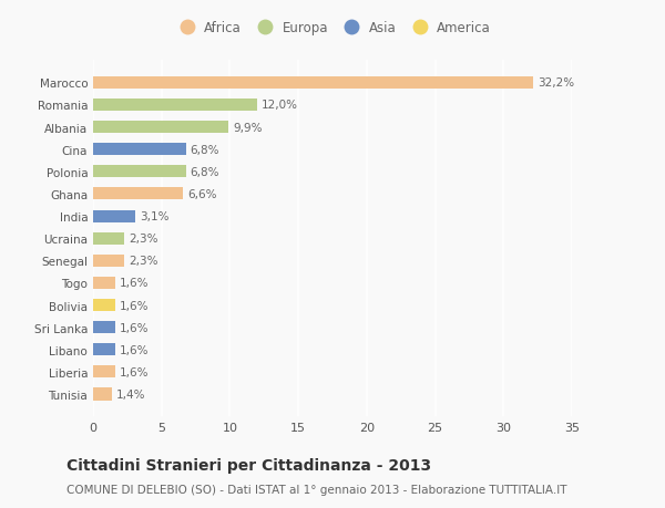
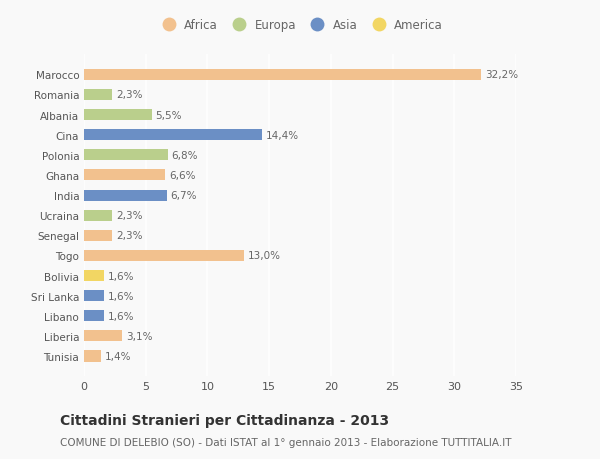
Romania: 12,0% -> 2,3%
Albania: 9,9% -> 5,5%
Cina: 6,8% -> 14,4%
India: 3,1% -> 6,7%
Togo: 1,6% -> 13,0%
Liberia: 1,6% -> 3,1%
